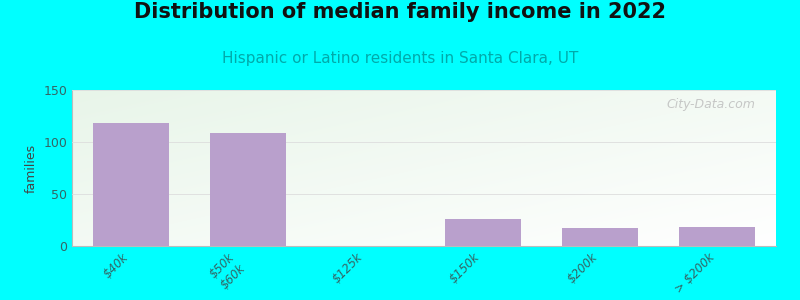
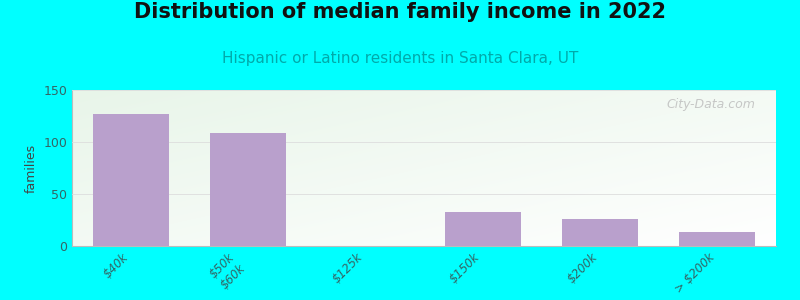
$40k: 118 -> 127
$150k: 26 -> 33
$200k: 17 -> 26
> $200k: 18 -> 13
